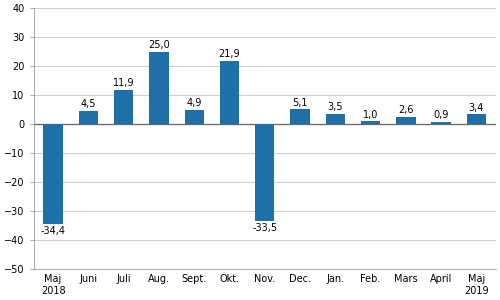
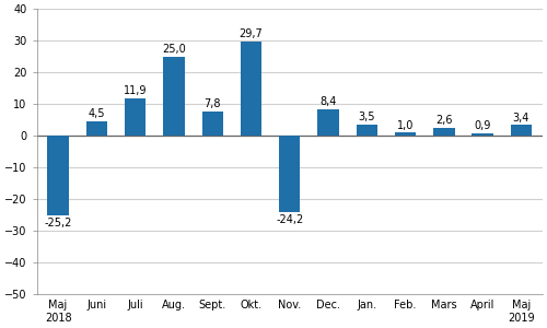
Maj 2018: -34,4 -> -25,2
Sept.: 4,9 -> 7,8
Okt.: 21,9 -> 29,7
Nov.: -33,5 -> -24,2
Dec.: 5,1 -> 8,4
